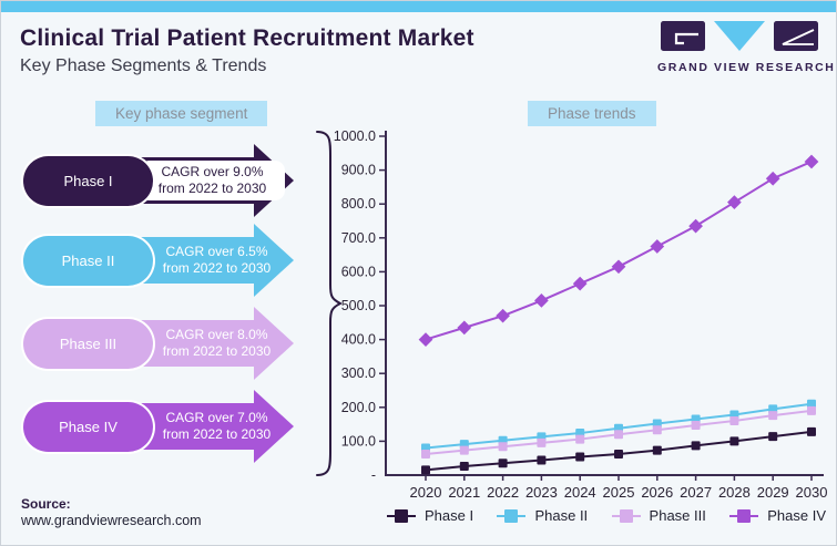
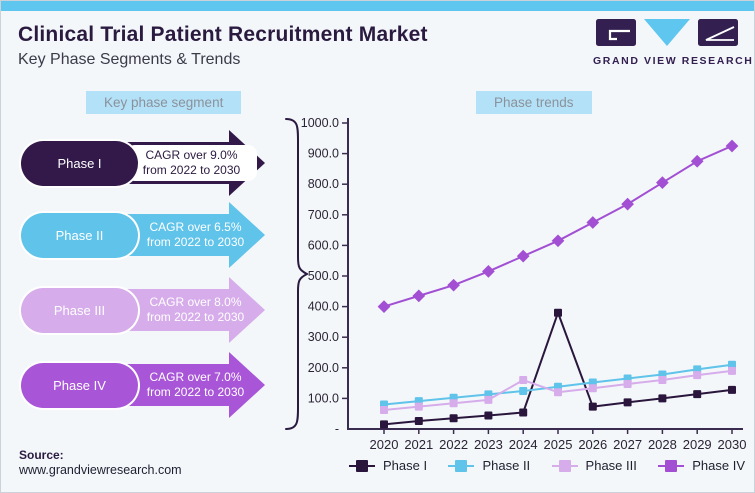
Phase III/2024: 110 -> 160
Phase I/2025: 60 -> 380
